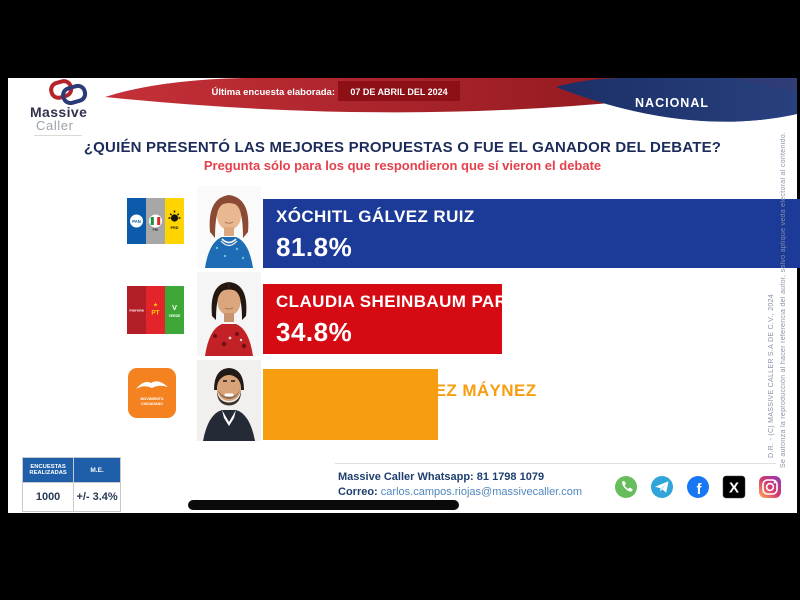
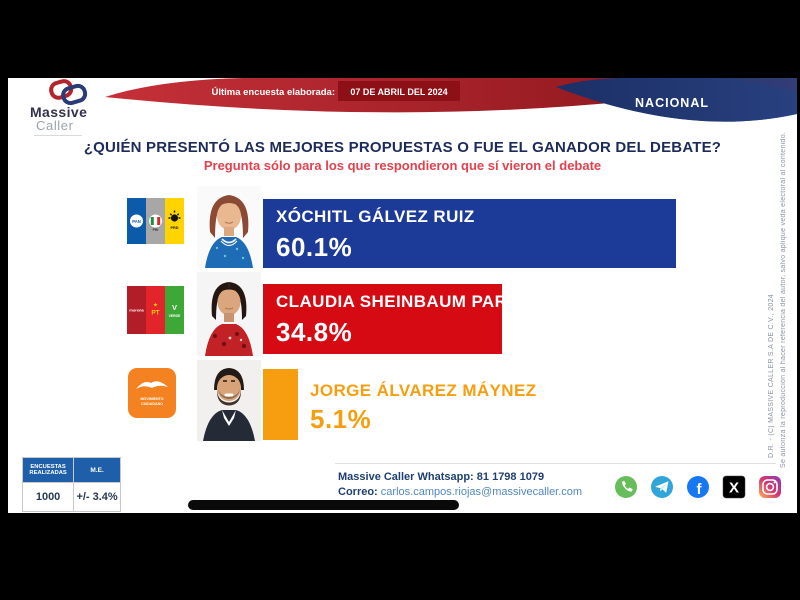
XÓCHITL GÁLVEZ RUIZ: 81.8% -> 60.1%
JORGE ÁLVAREZ MÁYNEZ: 25.5% -> 5.1%
